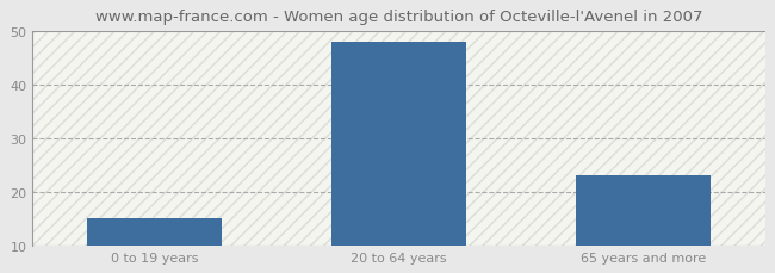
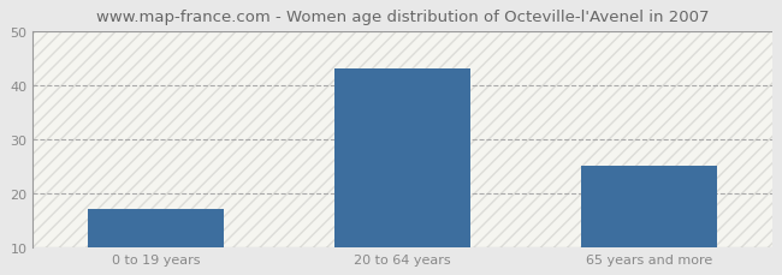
0 to 19 years: 15 -> 17
20 to 64 years: 48 -> 43
65 years and more: 23 -> 25
